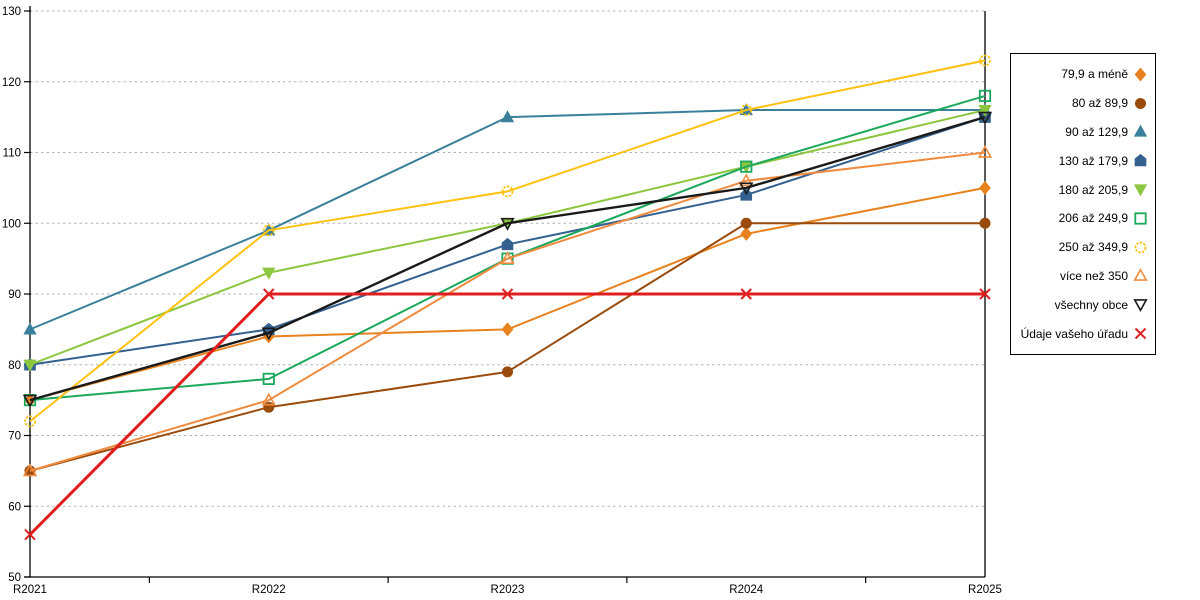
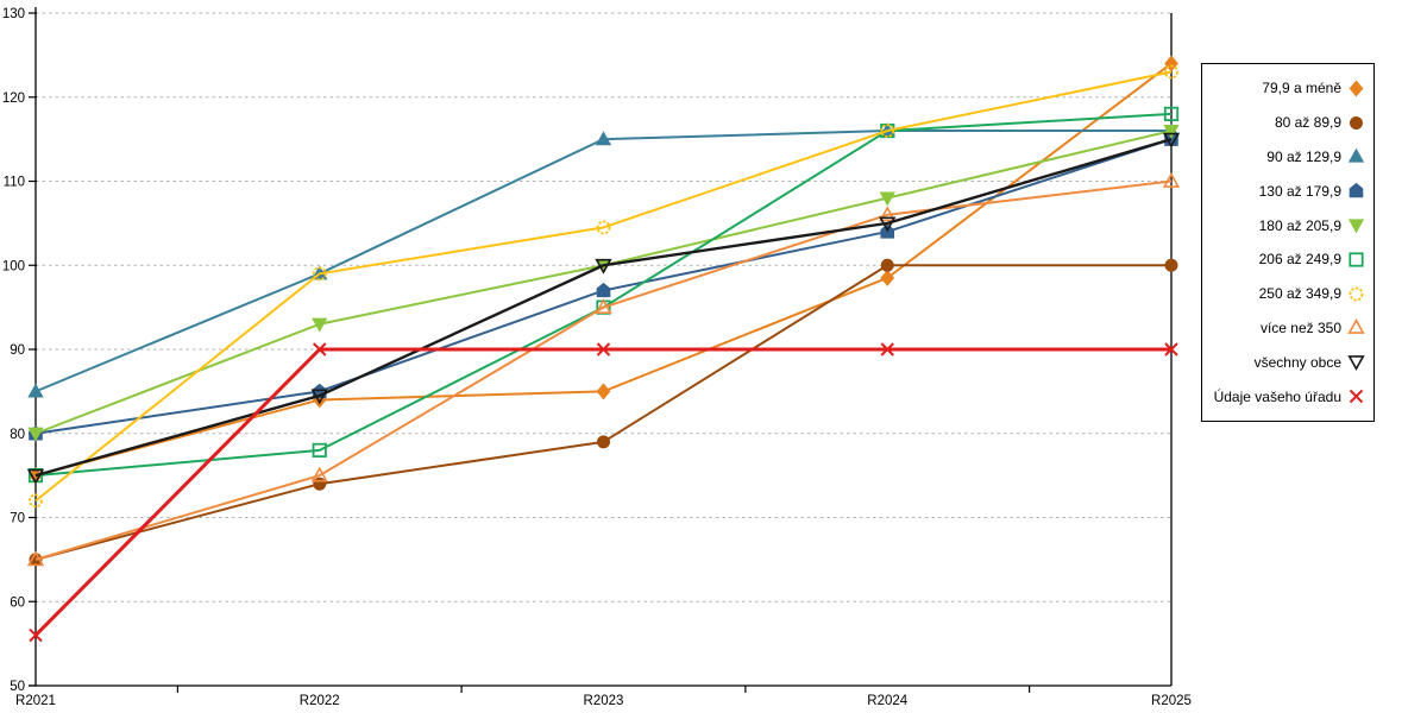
206 až 249,9/R2024: 108 -> 116
79,9 a méně/R2025: 105 -> 124
